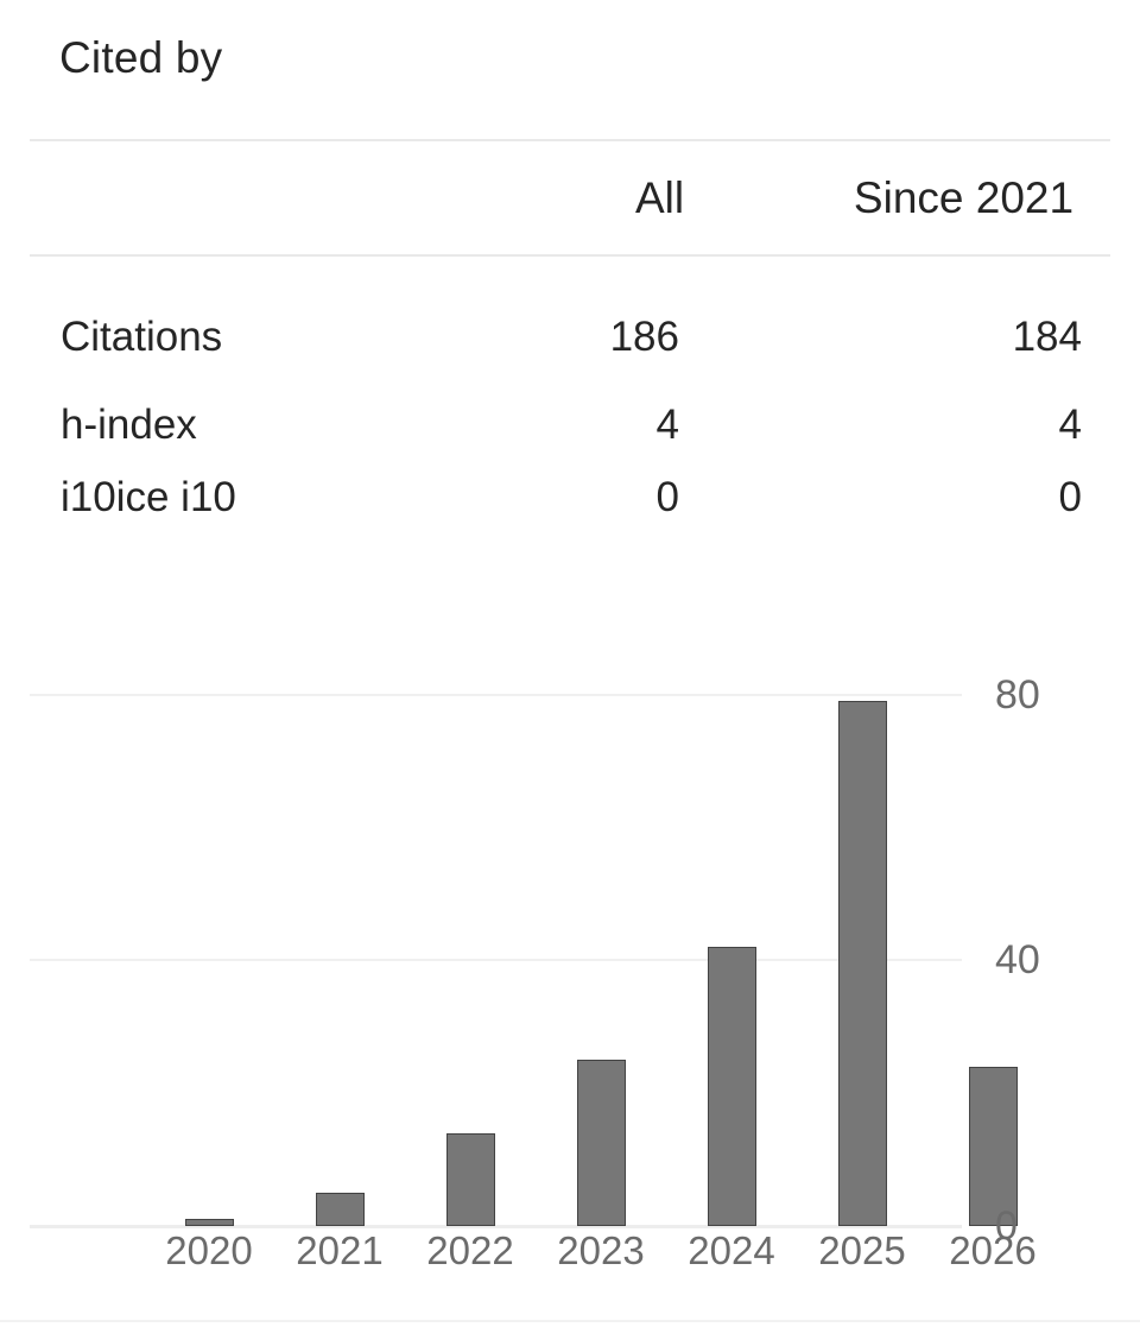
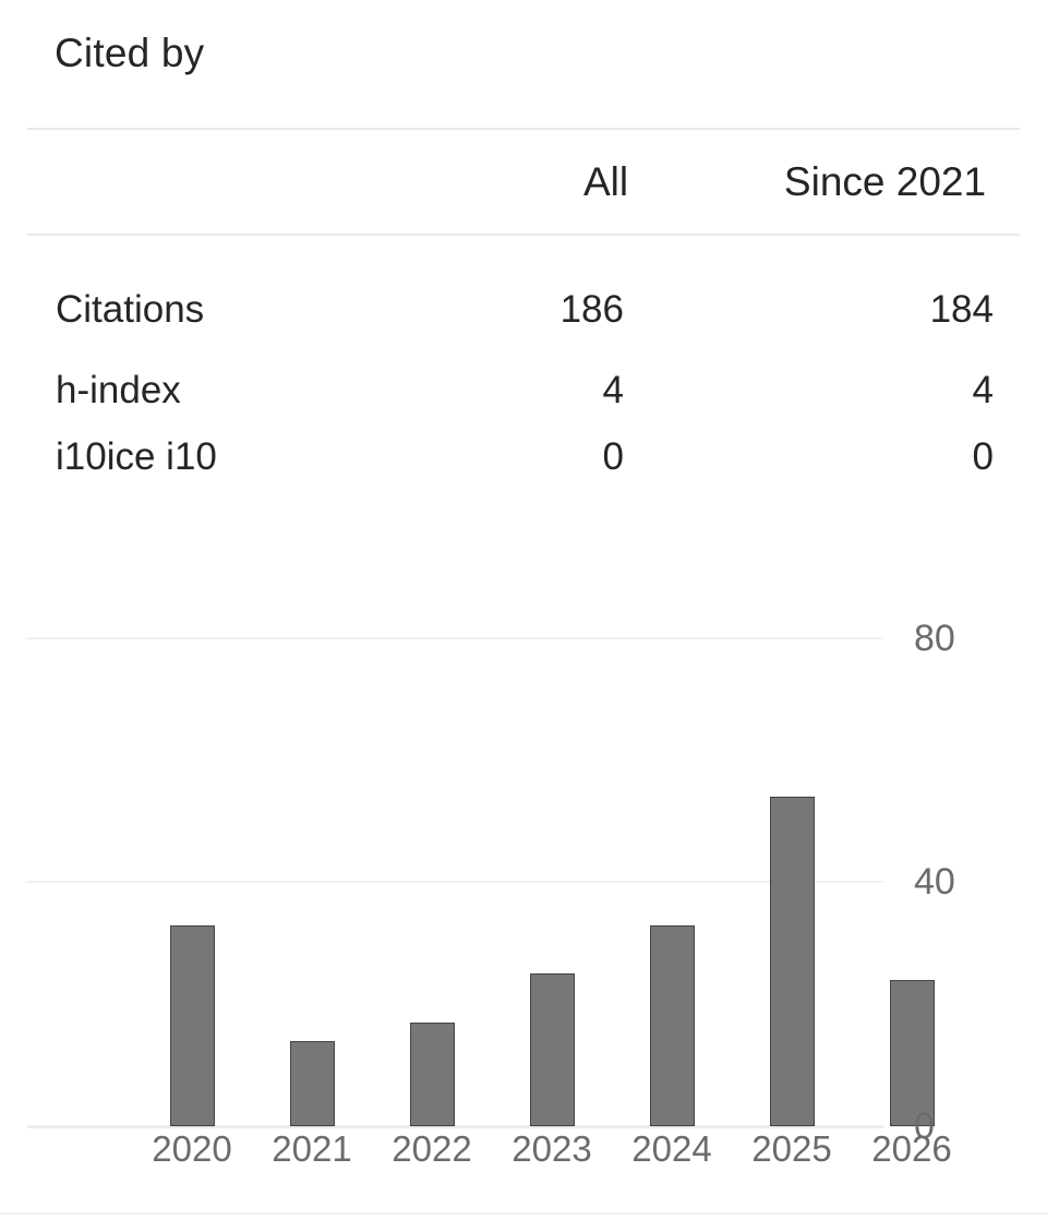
2020: 1 -> 33
2021: 5 -> 14
2022: 14 -> 17
2024: 42 -> 33
2025: 79 -> 54
